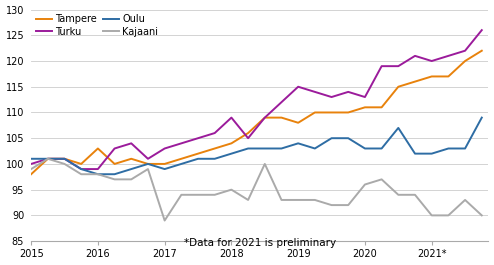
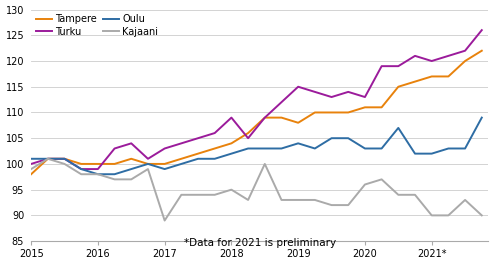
Tampere/2016: 103 -> 100
